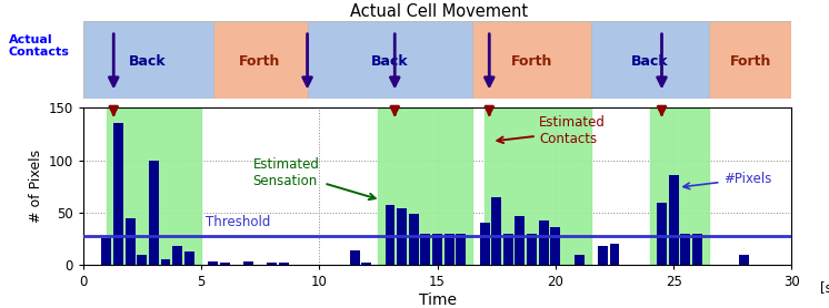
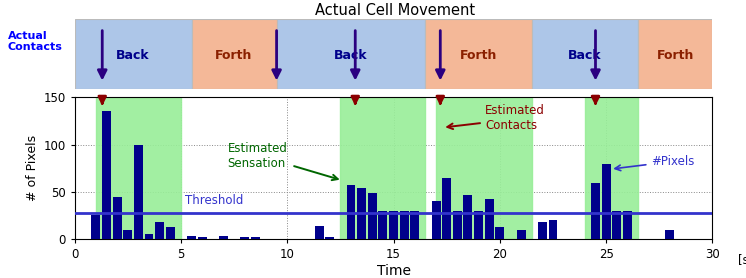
20: 36 -> 13
25: 86 -> 79
